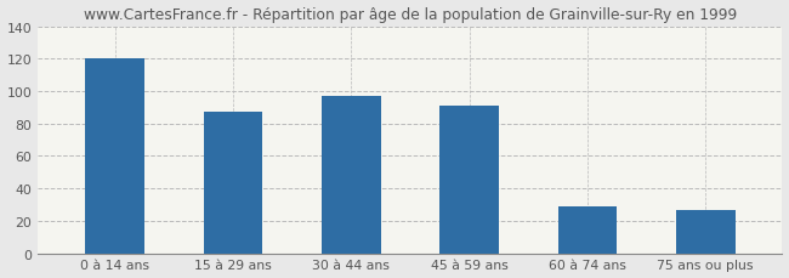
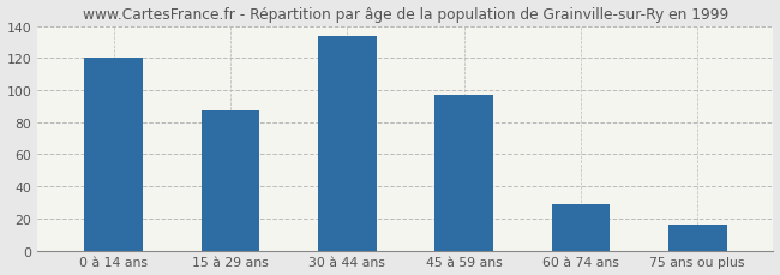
30 à 44 ans: 97 -> 134
45 à 59 ans: 91 -> 97
75 ans ou plus: 27 -> 16
